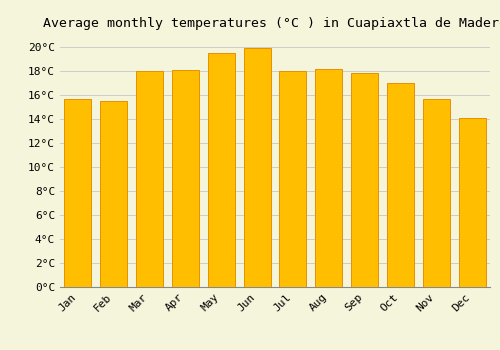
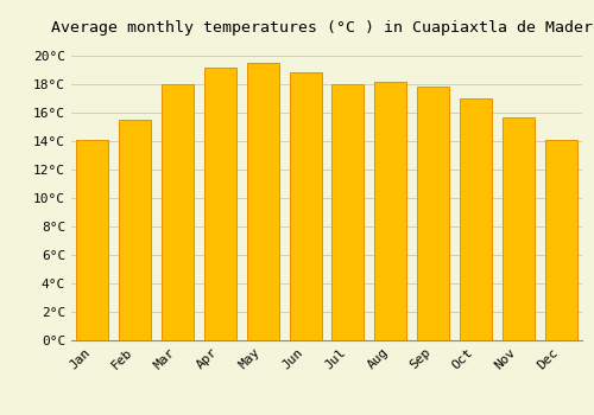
Jan: 15.7°C -> 14.1°C
Apr: 18.1°C -> 19.2°C
Jun: 19.9°C -> 18.8°C
